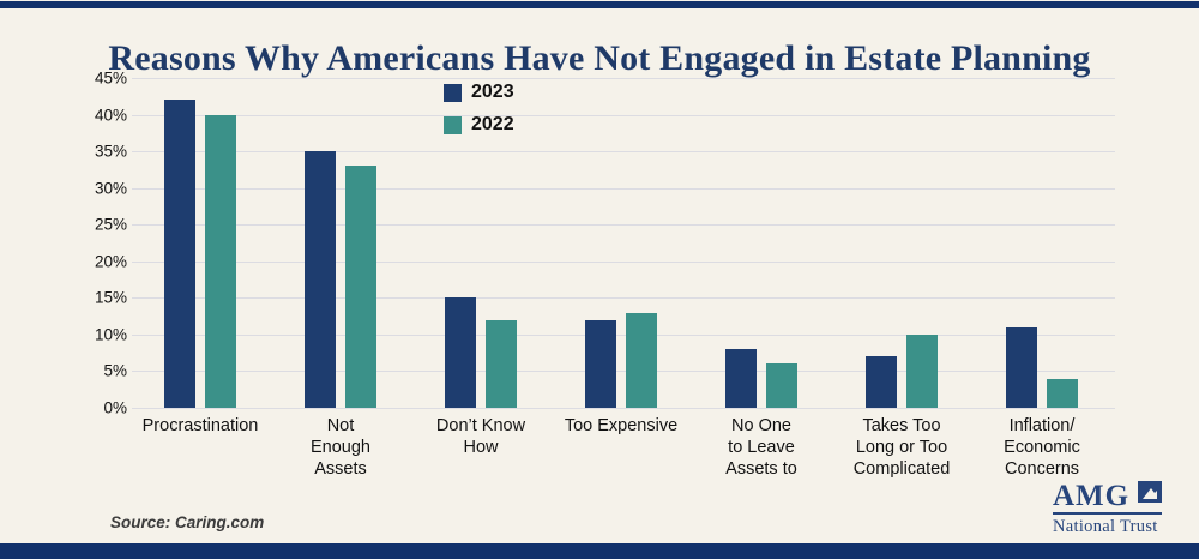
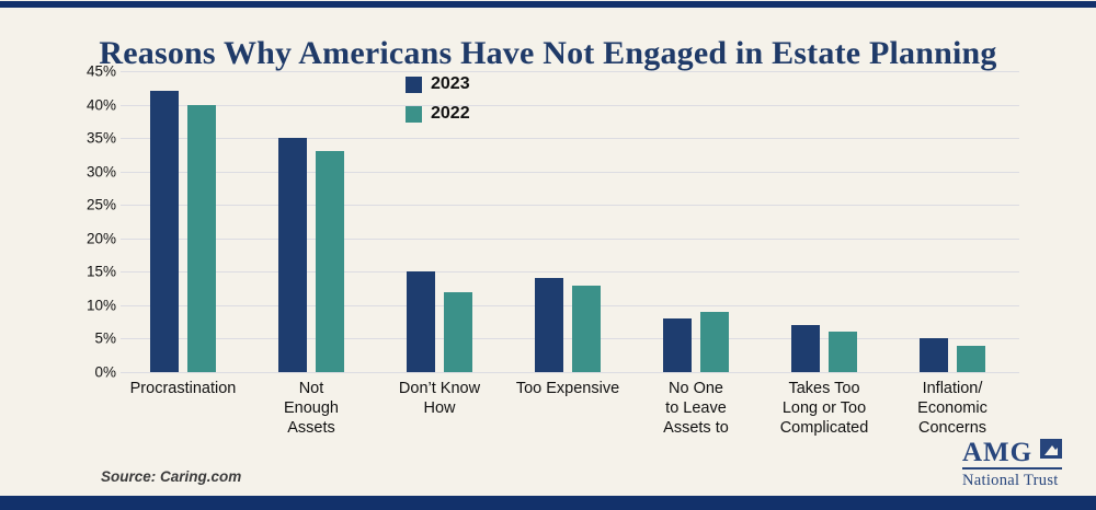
2023/Too Expensive: 12% -> 14%
2022/No One to Leave Assets to: 6% -> 9%
2022/Takes Too Long or Too Complicated: 10% -> 6%
2023/Inflation/ Economic Concerns: 11% -> 5%
